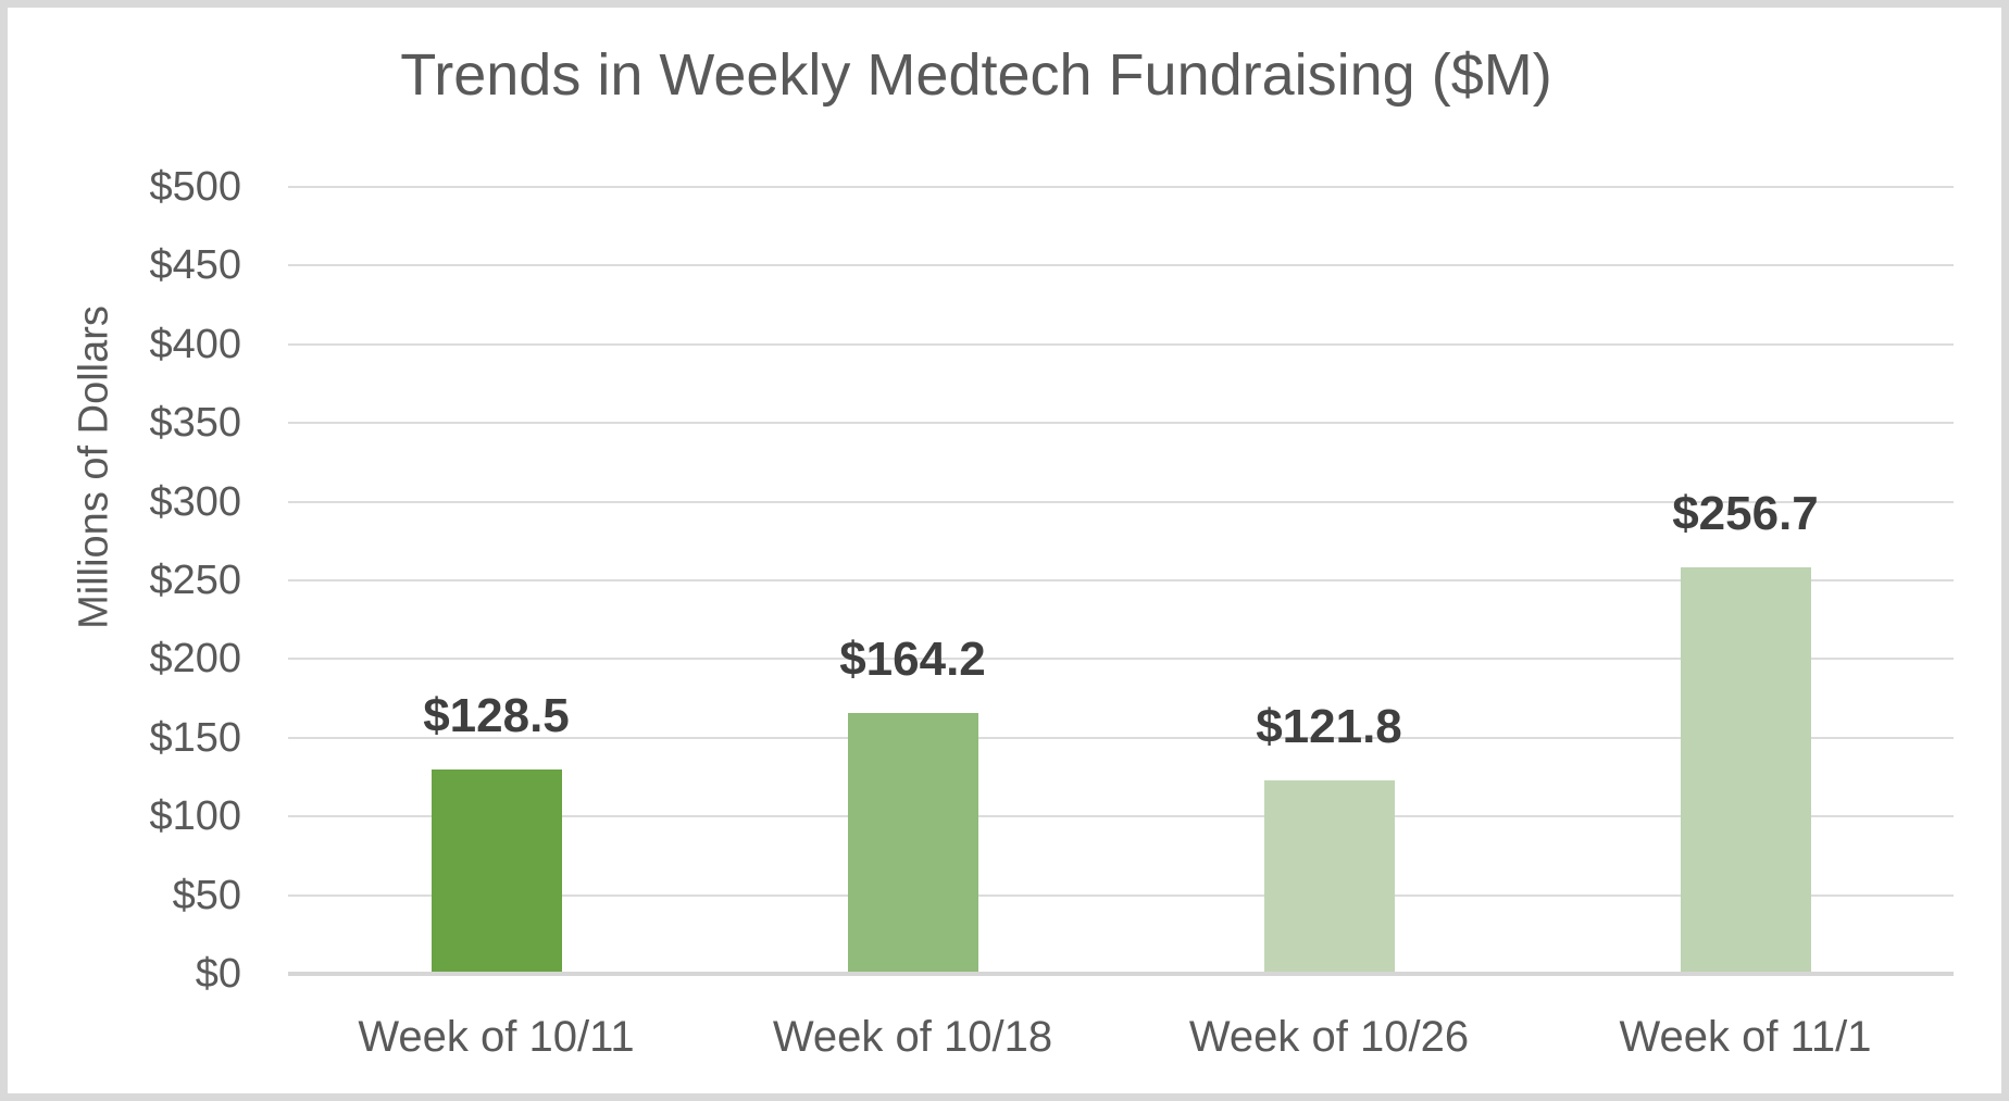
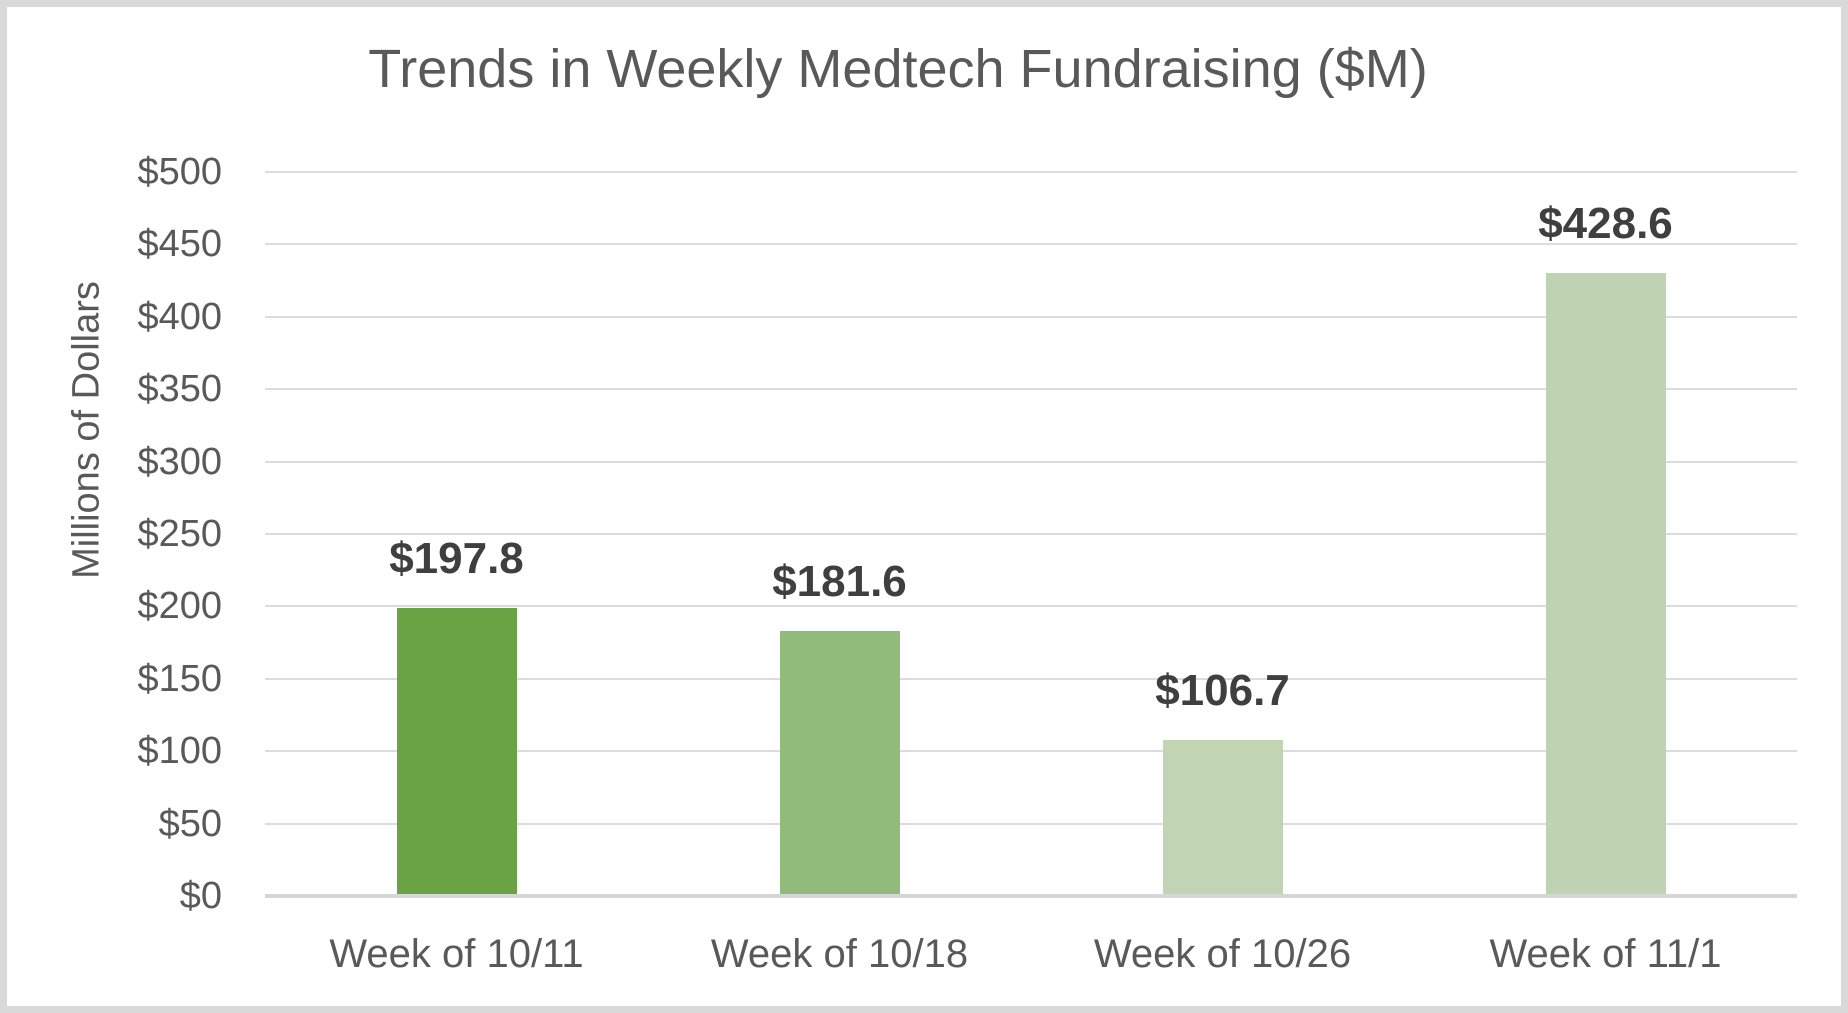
Week of 10/11: $128.5 -> $197.8
Week of 10/18: $164.2 -> $181.6
Week of 10/26: $121.8 -> $106.7
Week of 11/1: $256.7 -> $428.6
